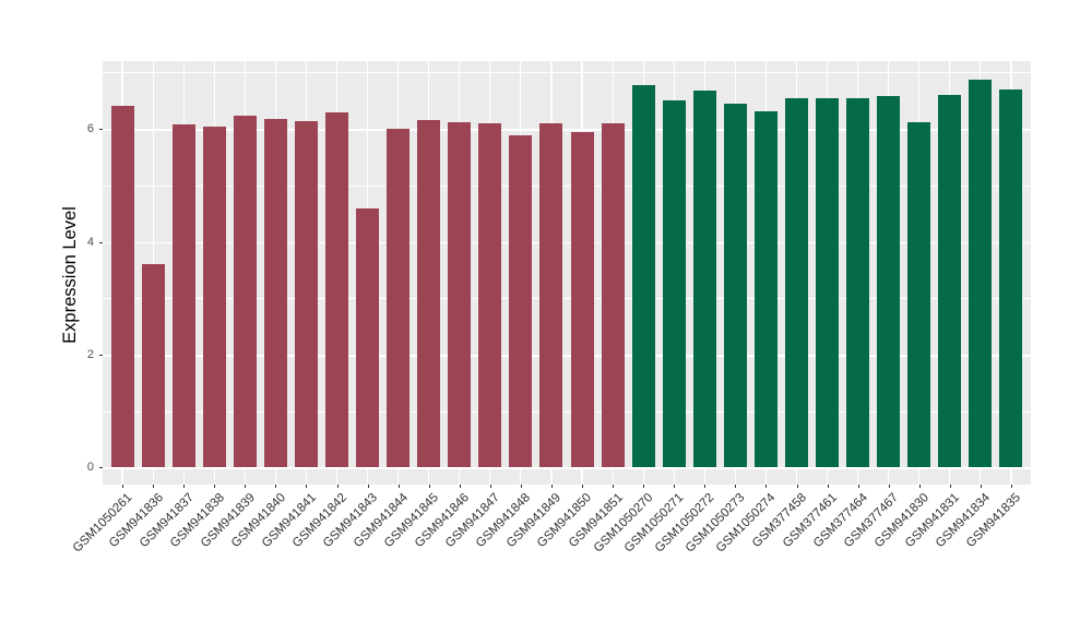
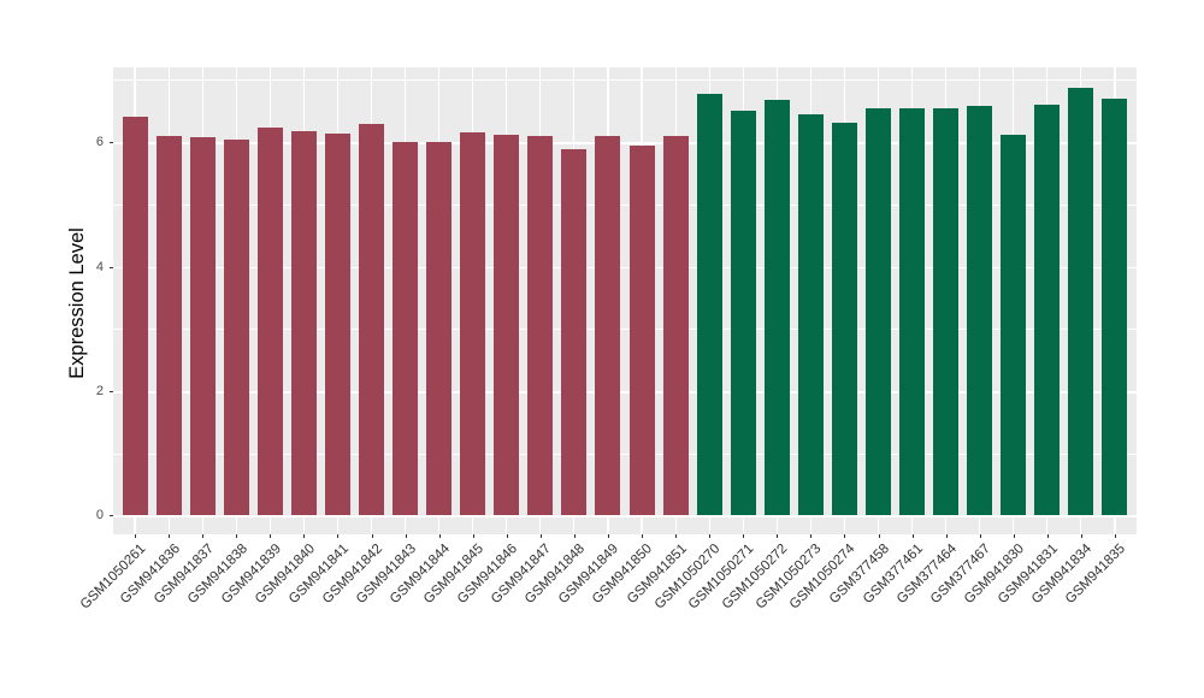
GSM941836: 3.6 -> 6.1
GSM941843: 4.6 -> 6.0
